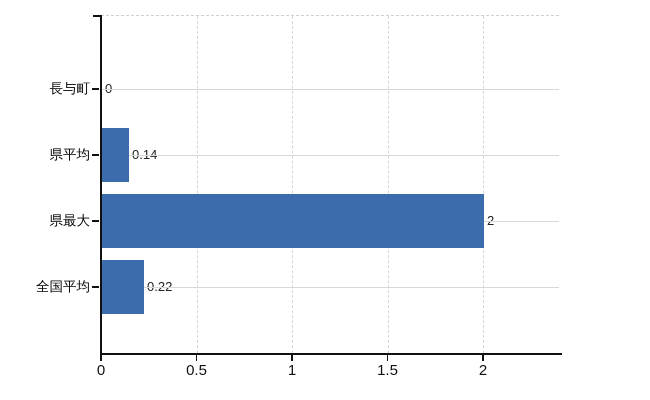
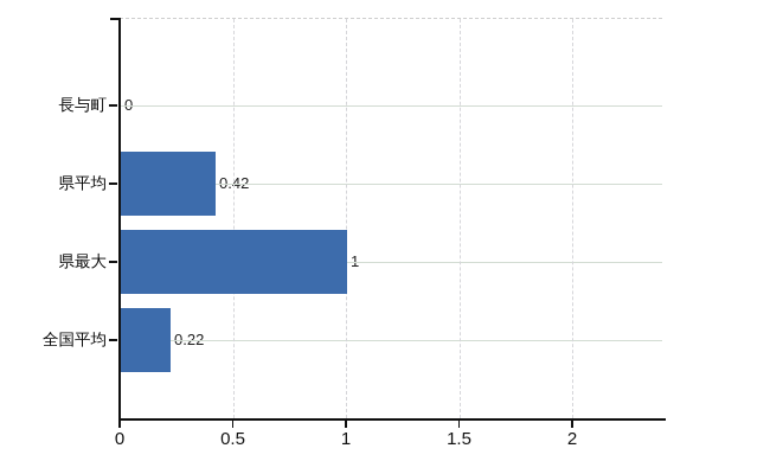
県平均: 0.14 -> 0.42
県最大: 2 -> 1
